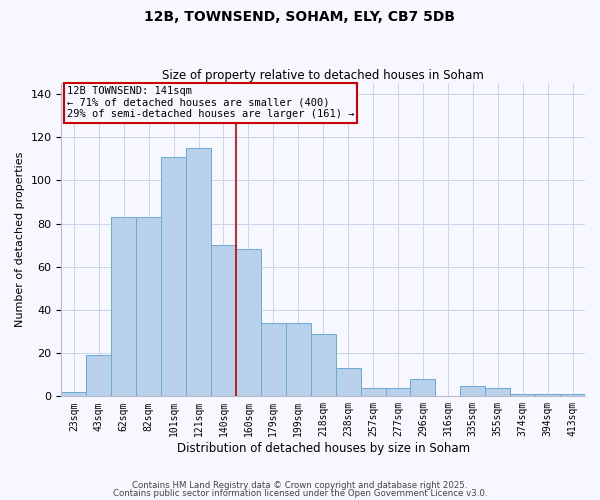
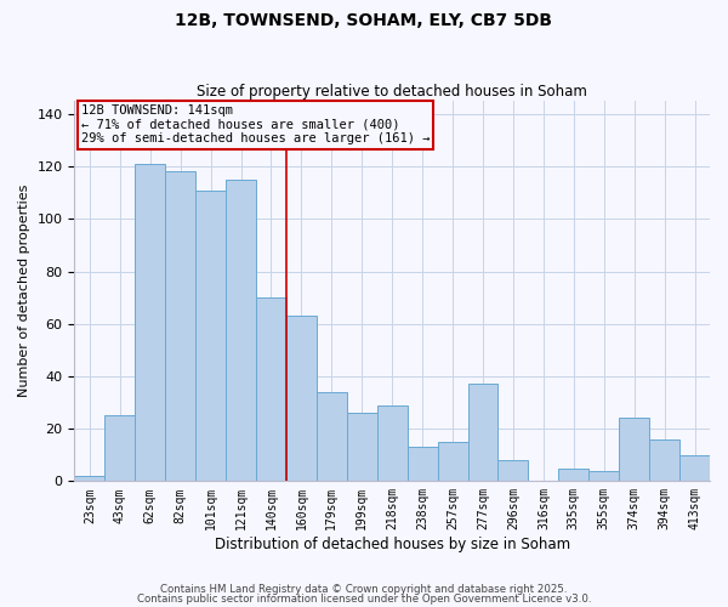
43sqm: 19 -> 25
62sqm: 83 -> 121
82sqm: 83 -> 118
160sqm: 68 -> 63
199sqm: 34 -> 26
257sqm: 4 -> 15
277sqm: 4 -> 37
374sqm: 1 -> 24
394sqm: 1 -> 16
413sqm: 1 -> 10
